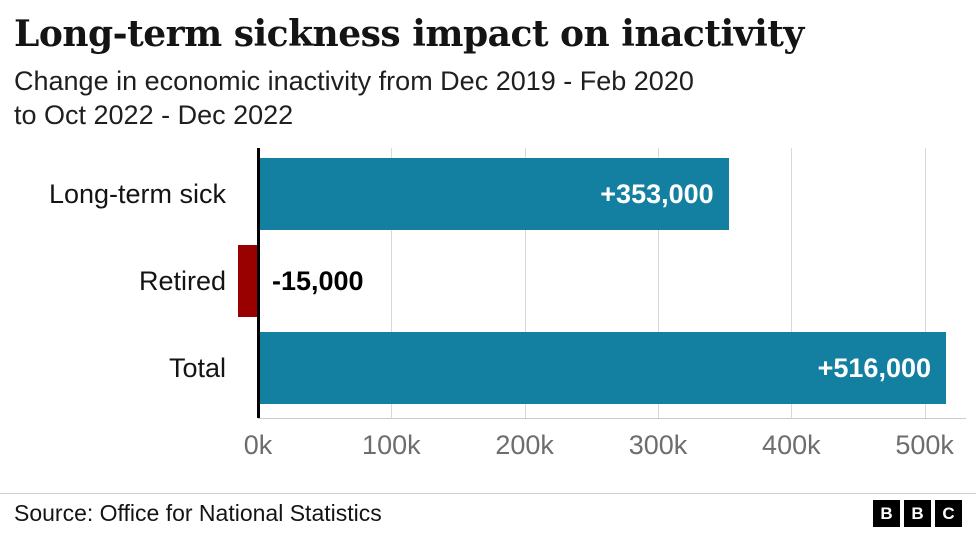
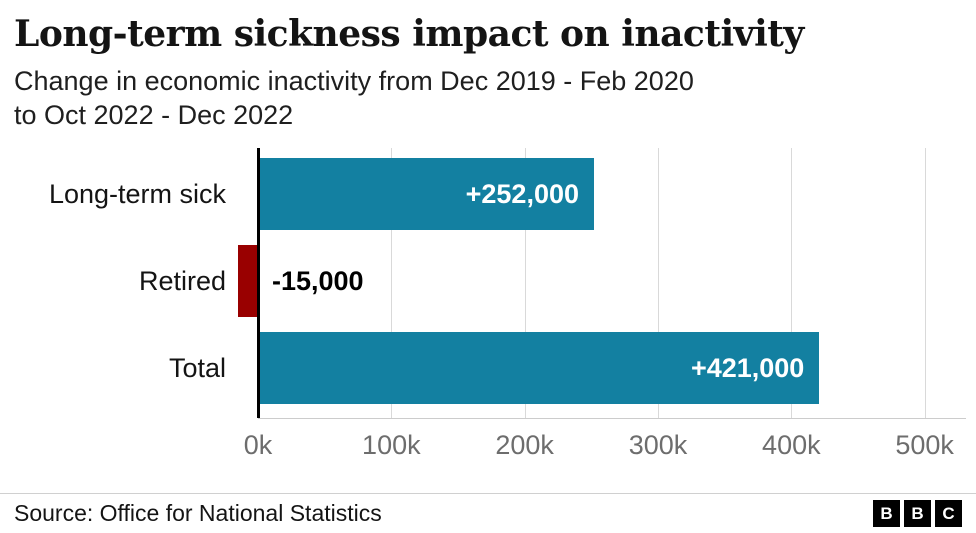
Long-term sick: +353,000 -> +252,000
Total: +516,000 -> +421,000
